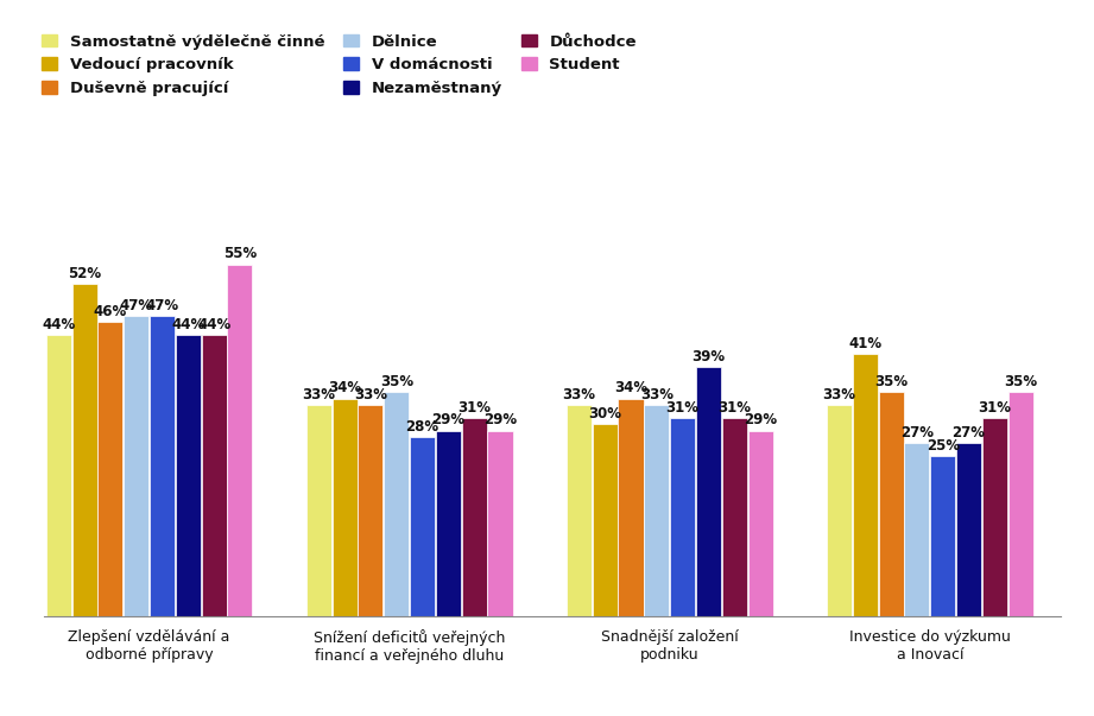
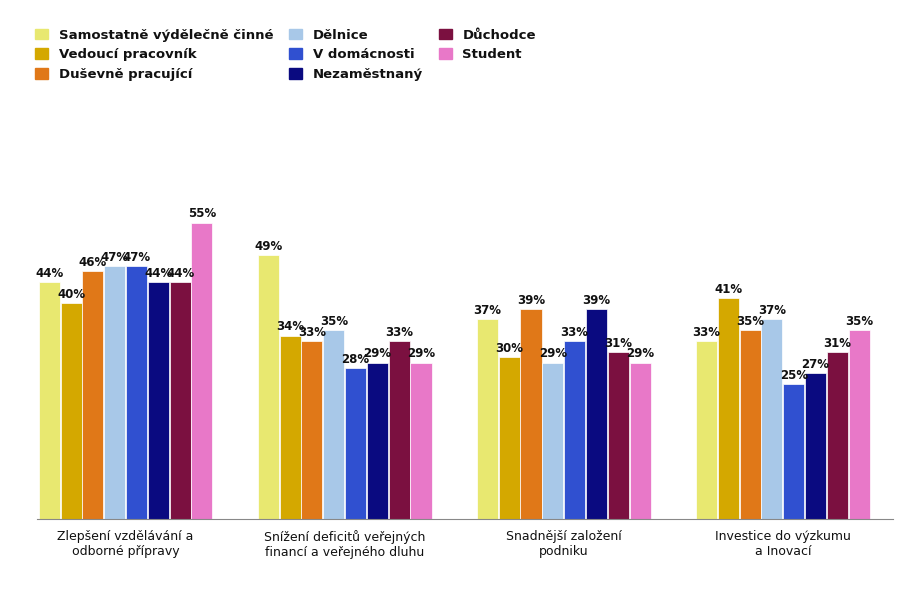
Vedoucí pracovník/Zlepšení vzdělávání a odborné přípravy: 52% -> 40%
Samostatně výdělečně činné/Snížení deficitů veřejných financí a veřejného dluhu: 33% -> 49%
Důchodce/Snížení deficitů veřejných financí a veřejného dluhu: 31% -> 33%
Samostatně výdělečně činné/Snadnější založení podniku: 33% -> 37%
Duševně pracující/Snadnější založení podniku: 34% -> 39%
Dělnice/Snadnější založení podniku: 33% -> 29%
V domácnosti/Snadnější založení podniku: 31% -> 33%
Dělnice/Investice do výzkumu a Inovací: 27% -> 37%
